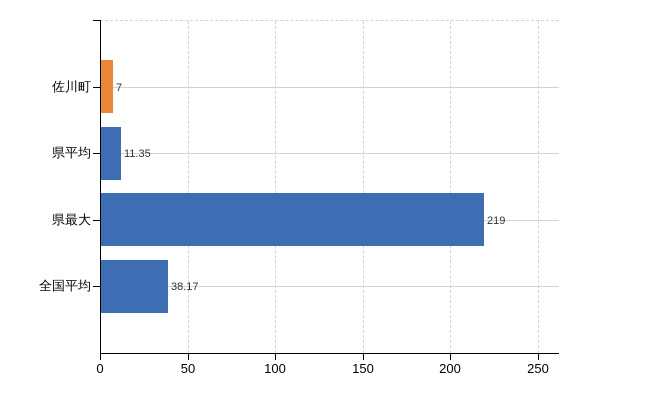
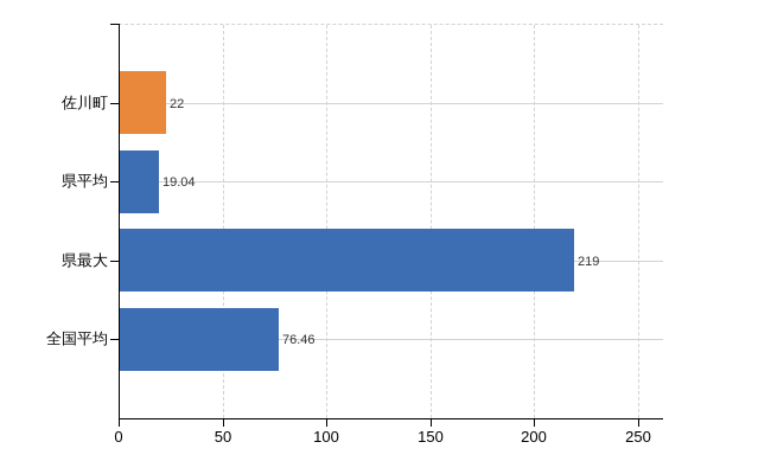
佐川町: 7 -> 22
県平均: 11.35 -> 19.04
全国平均: 38.17 -> 76.46
